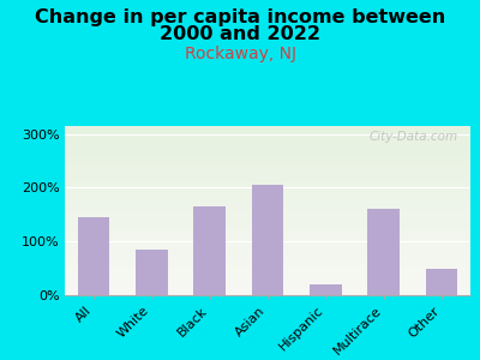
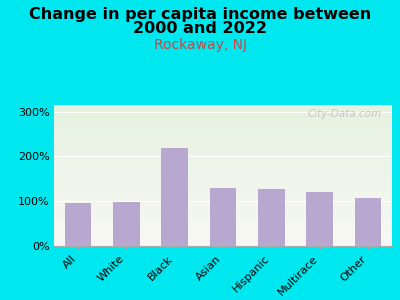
All: 145% -> 97%
White: 85% -> 99%
Black: 165% -> 220%
Asian: 205% -> 130%
Hispanic: 20% -> 128%
Multirace: 160% -> 120%
Other: 50% -> 108%
